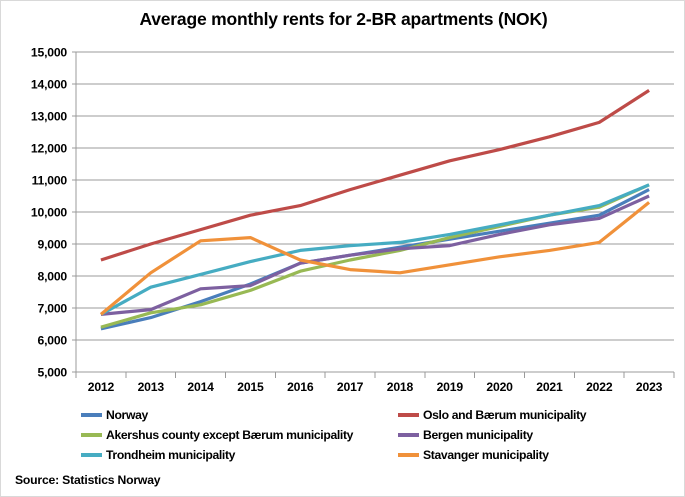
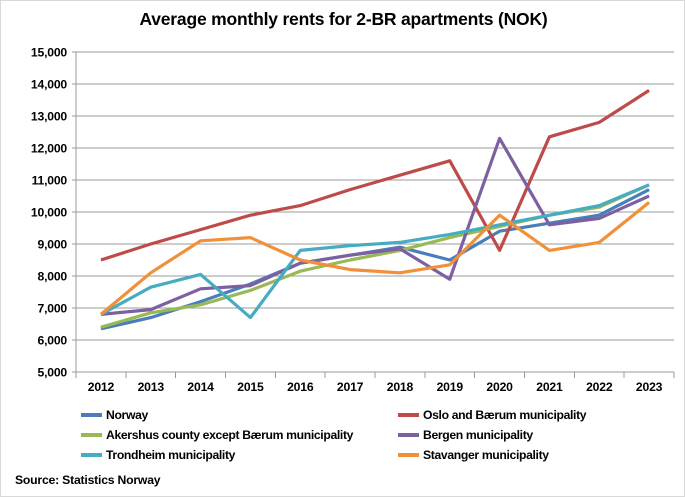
Trondheim municipality/2015: 8400 -> 6700
Norway/2019: 9200 -> 8500
Bergen municipality/2019: 9000 -> 7900
Oslo and Bærum municipality/2020: 12000 -> 8800
Bergen municipality/2020: 9300 -> 12300
Stavanger municipality/2020: 8600 -> 9900
